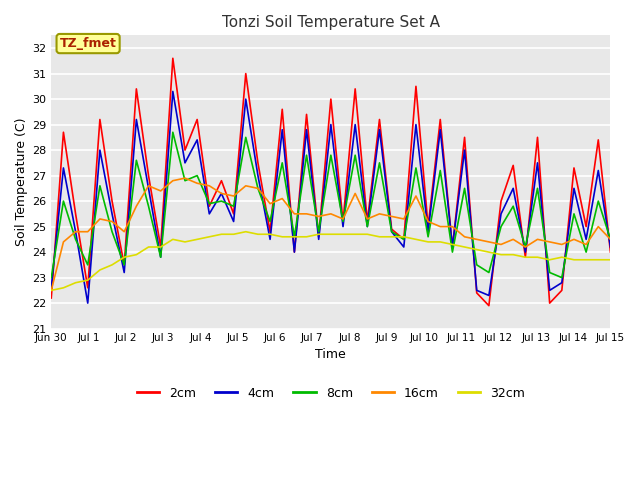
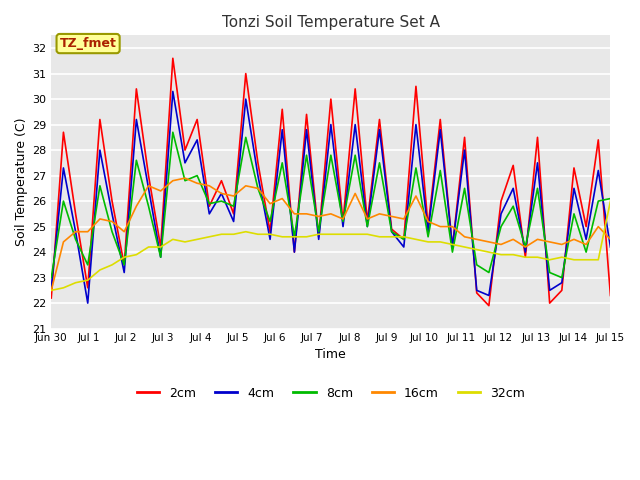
2cm/Jul 15: 24.0 -> 22.3
8cm/Jul 15: 24.5 -> 26.1
32cm/Jul 15: 23.7 -> 26.0
